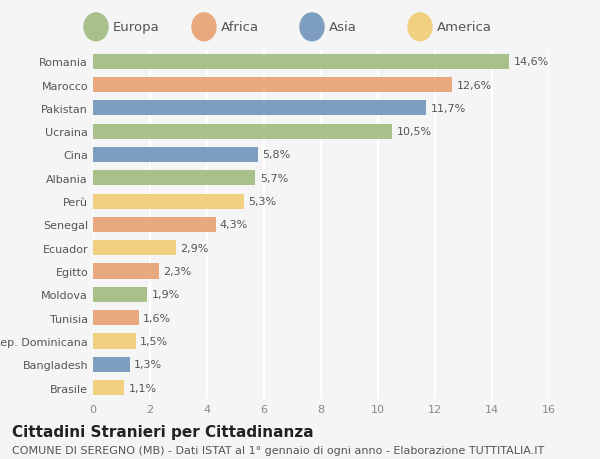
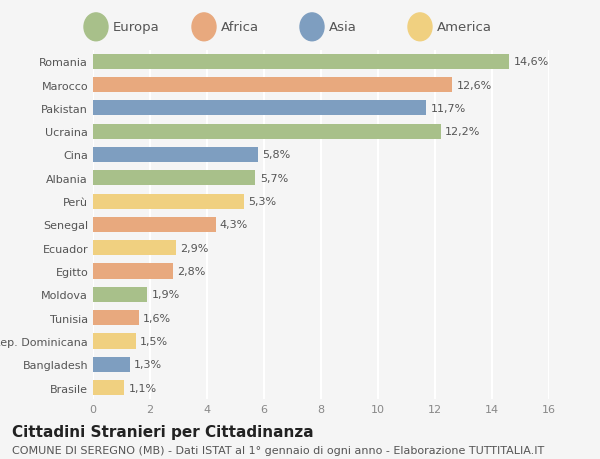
Ucraina: 10,5% -> 12,2%
Egitto: 2,3% -> 2,8%
